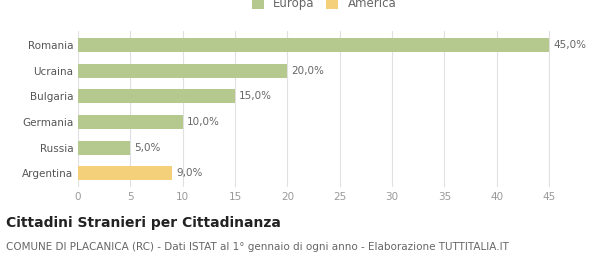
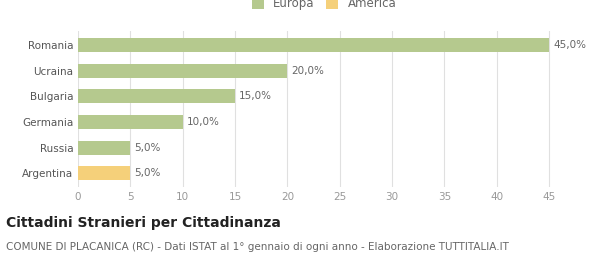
Argentina: 9,0% -> 5,0%
